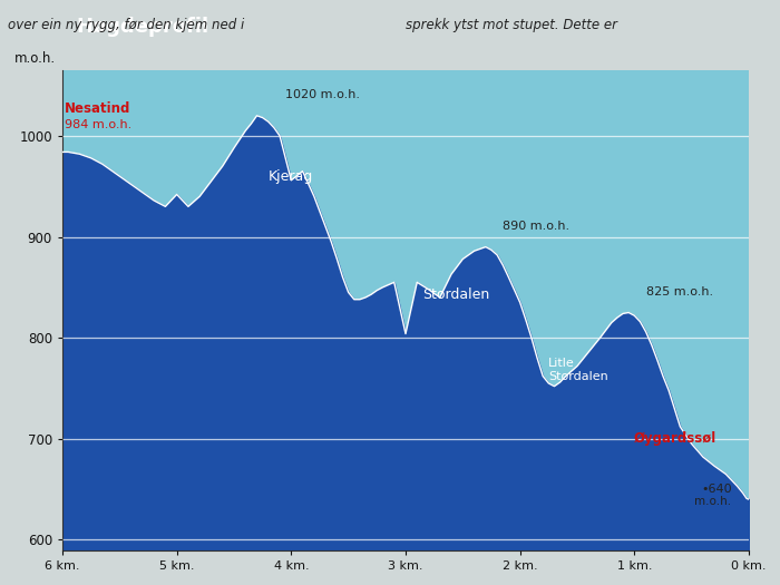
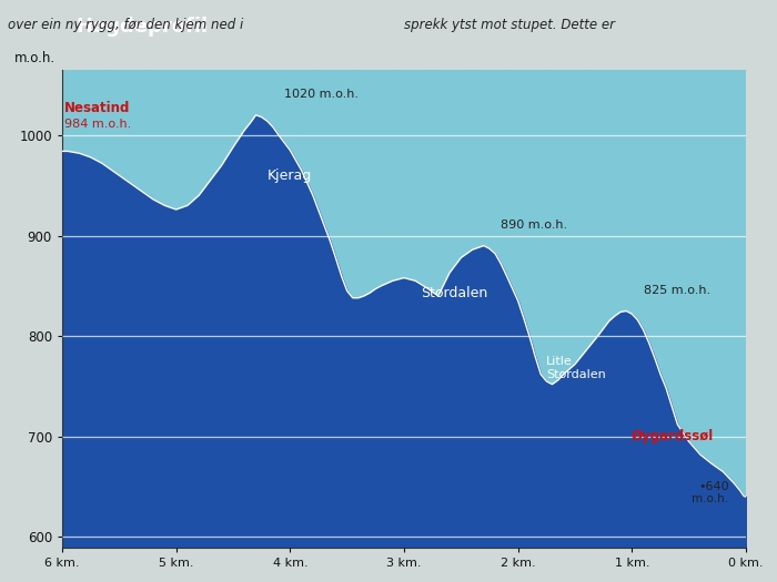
5 km.: 942 -> 926
4 km.: 956 -> 985
3 km.: 804 -> 858
